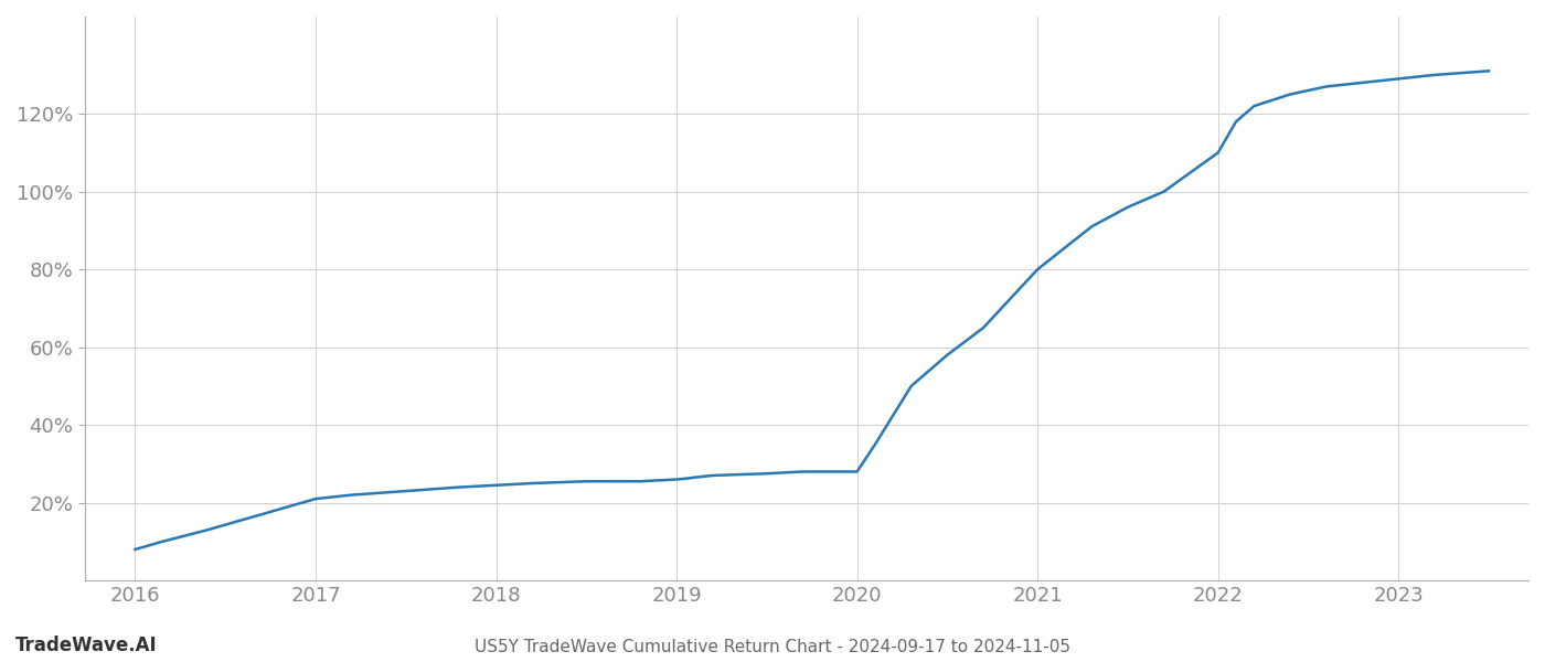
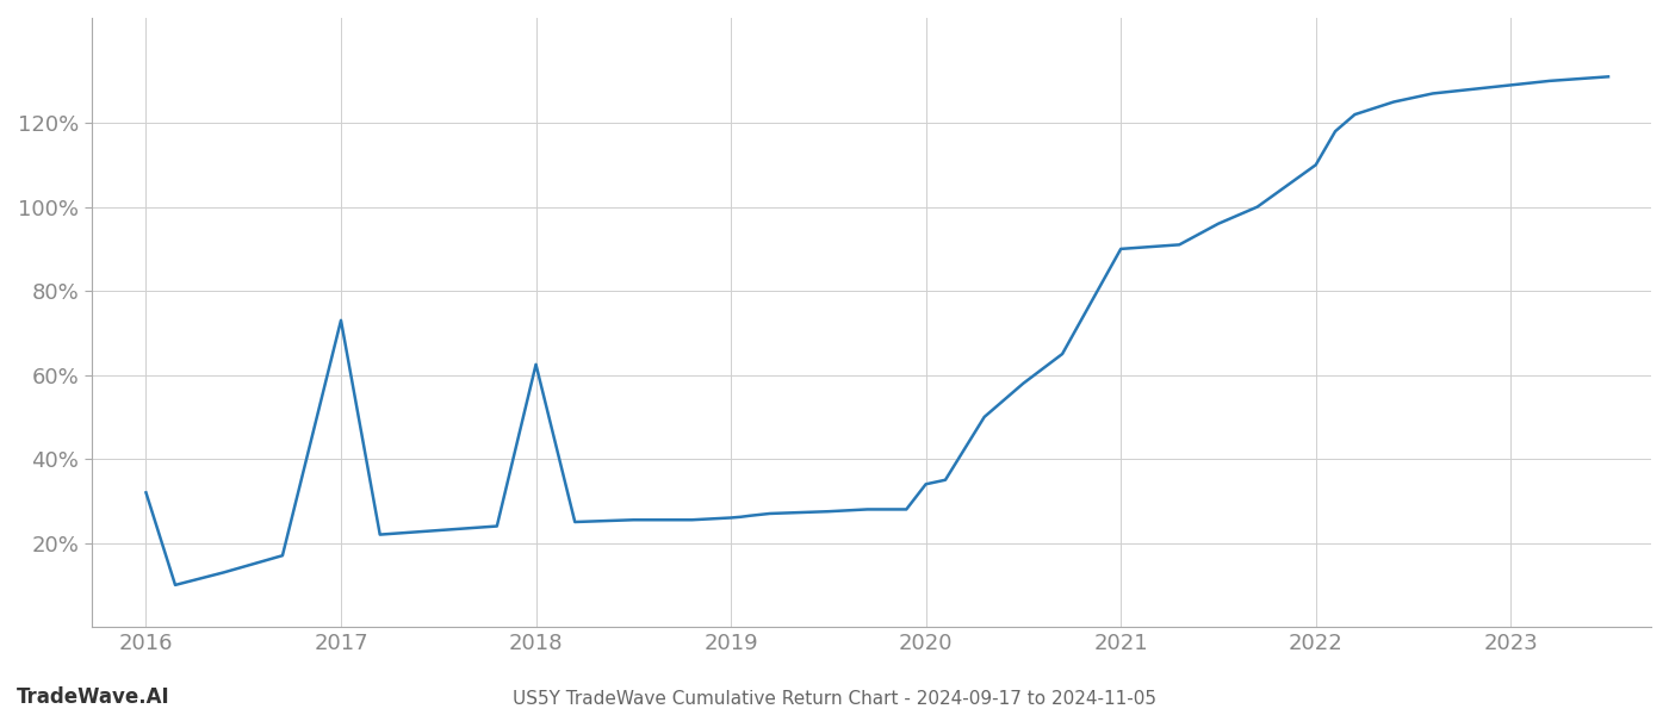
2016: 8.0% -> 32.0%
2017: 21.0% -> 73.0%
2018: 24.5% -> 62.5%
2020: 28.0% -> 34.0%
2021: 80.0% -> 90.0%
